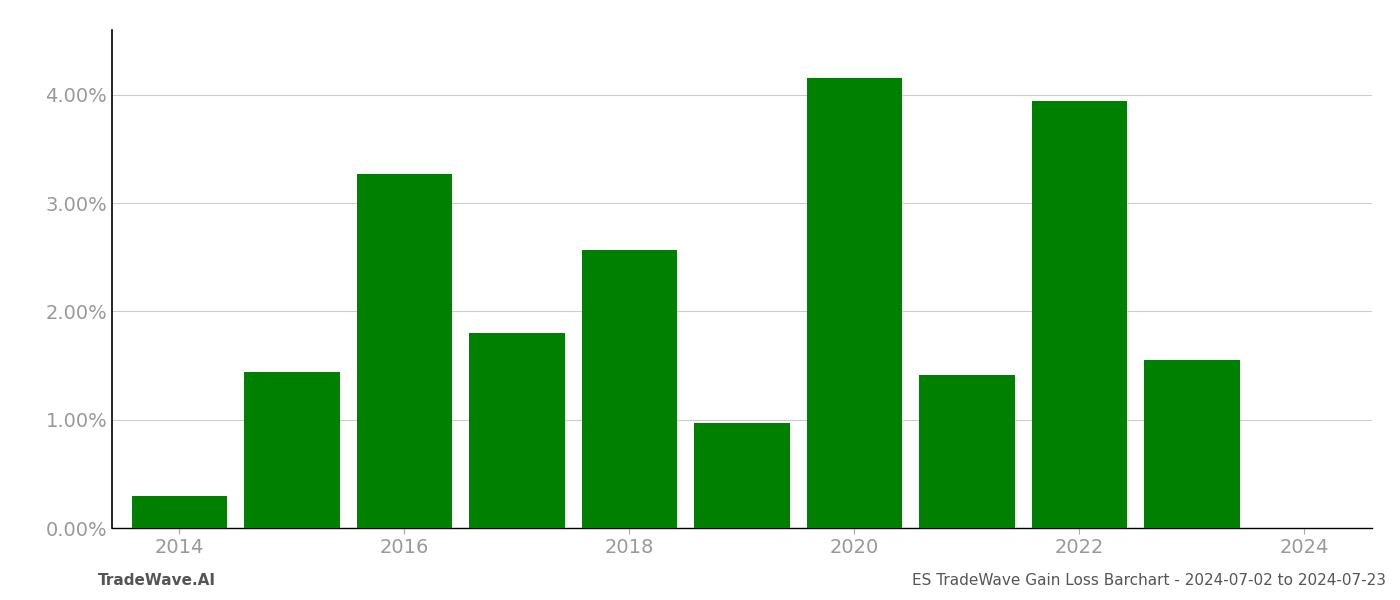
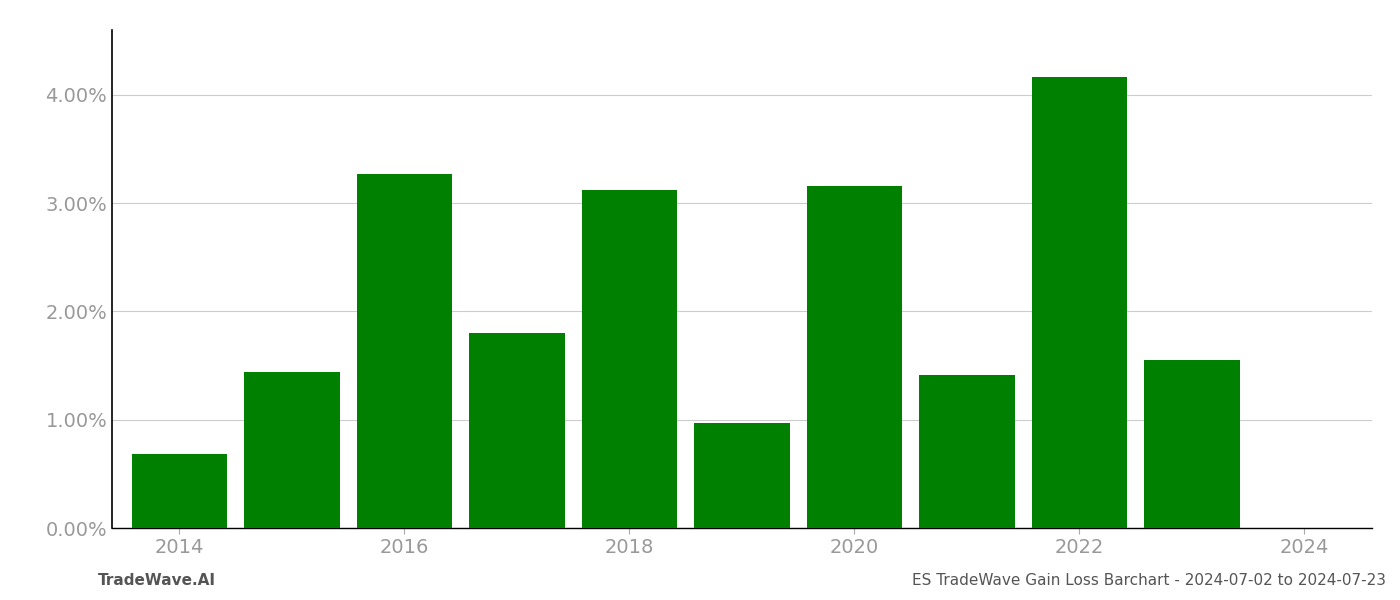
2014: 0.30% -> 0.68%
2018: 2.57% -> 3.12%
2020: 4.16% -> 3.16%
2022: 3.94% -> 4.17%
